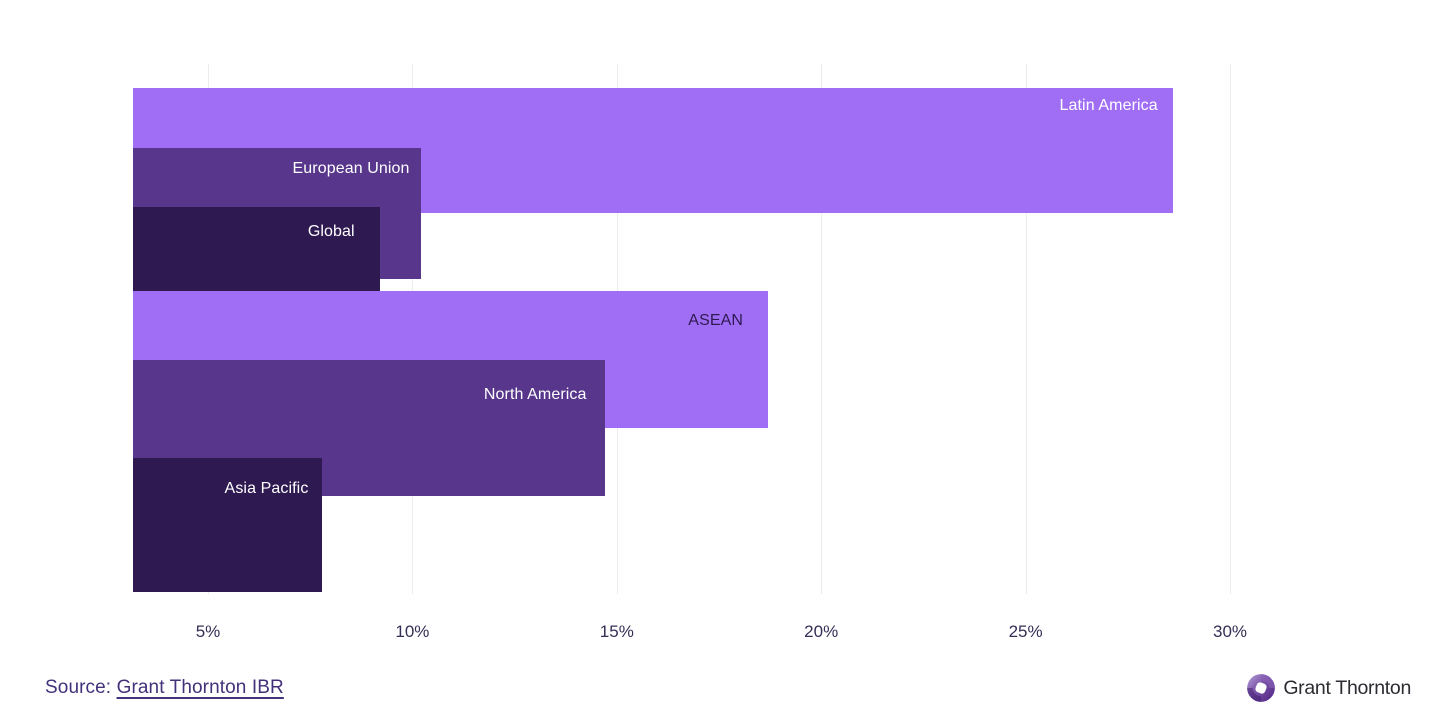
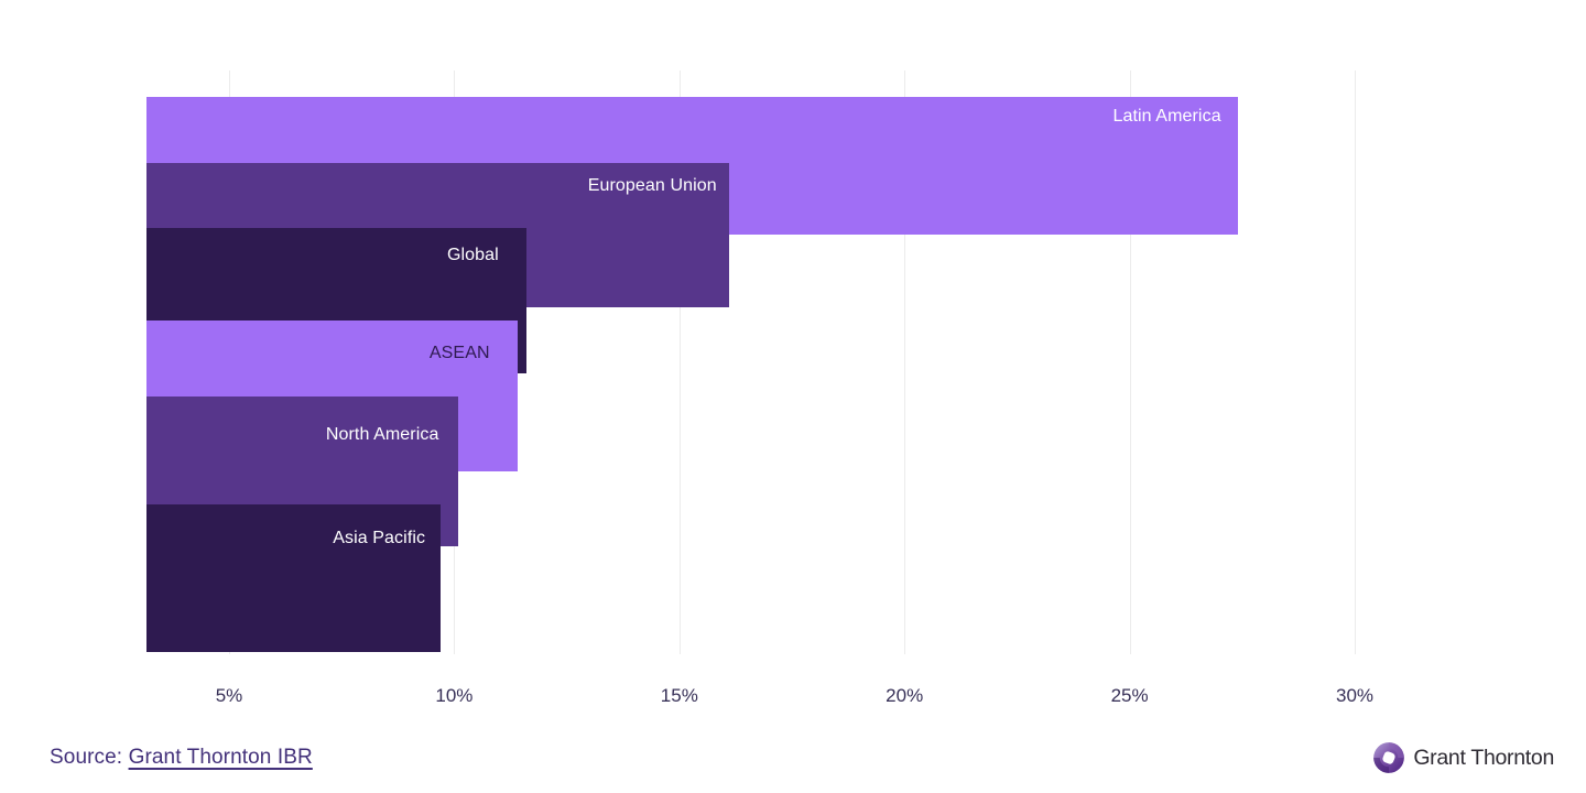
Latin America: 28.6% -> 27.4%
European Union: 10.2% -> 16.1%
Global: 9.2% -> 11.6%
ASEAN: 18.7% -> 11.4%
North America: 14.7% -> 10.1%
Asia Pacific: 7.8% -> 9.7%
